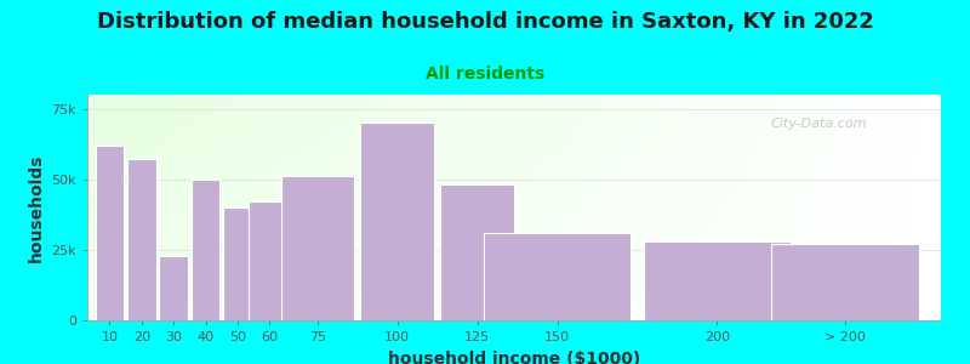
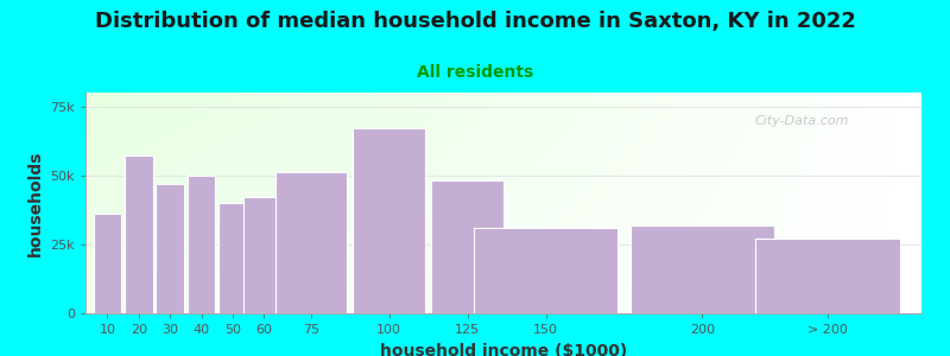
10: 62k -> 36k
30: 23k -> 47k
100: 70k -> 67k
200: 28k -> 32k
